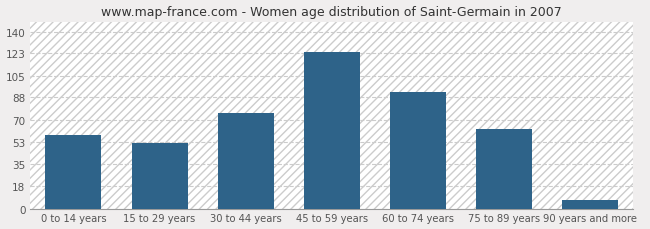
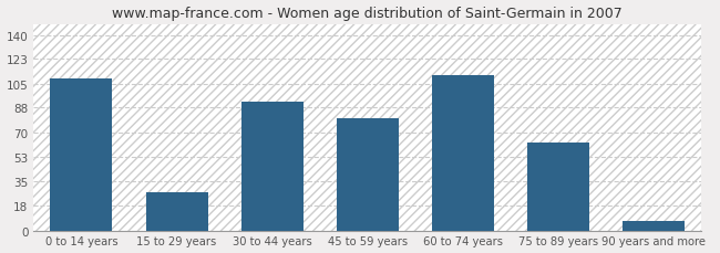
0 to 14 years: 58 -> 109
15 to 29 years: 52 -> 27
30 to 44 years: 76 -> 92
45 to 59 years: 124 -> 80
60 to 74 years: 92 -> 111
